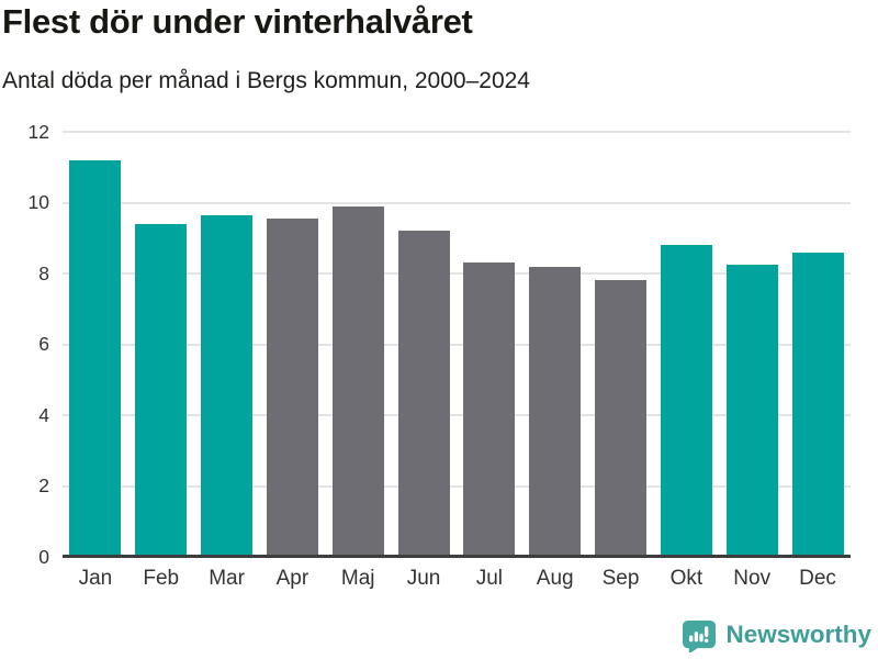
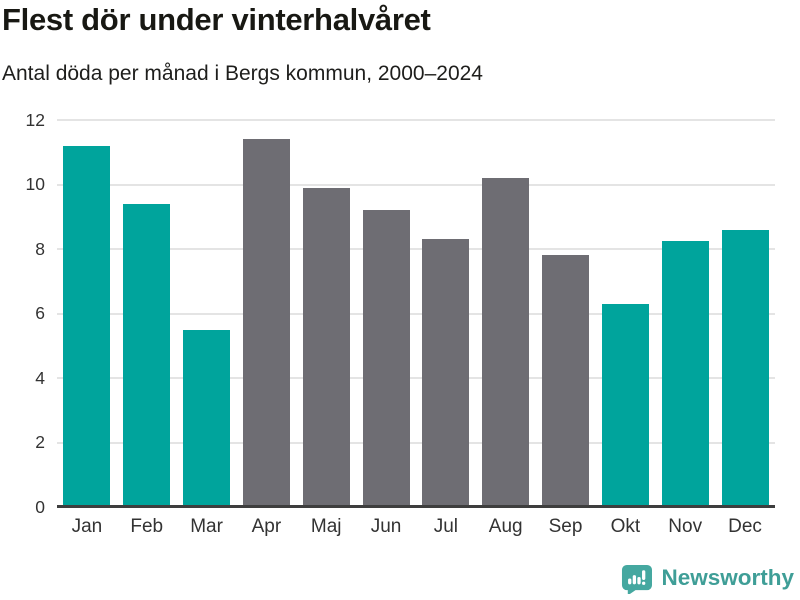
Mar: 9.7 -> 5.5
Apr: 9.6 -> 11.4
Aug: 8.2 -> 10.2
Okt: 8.8 -> 6.3
